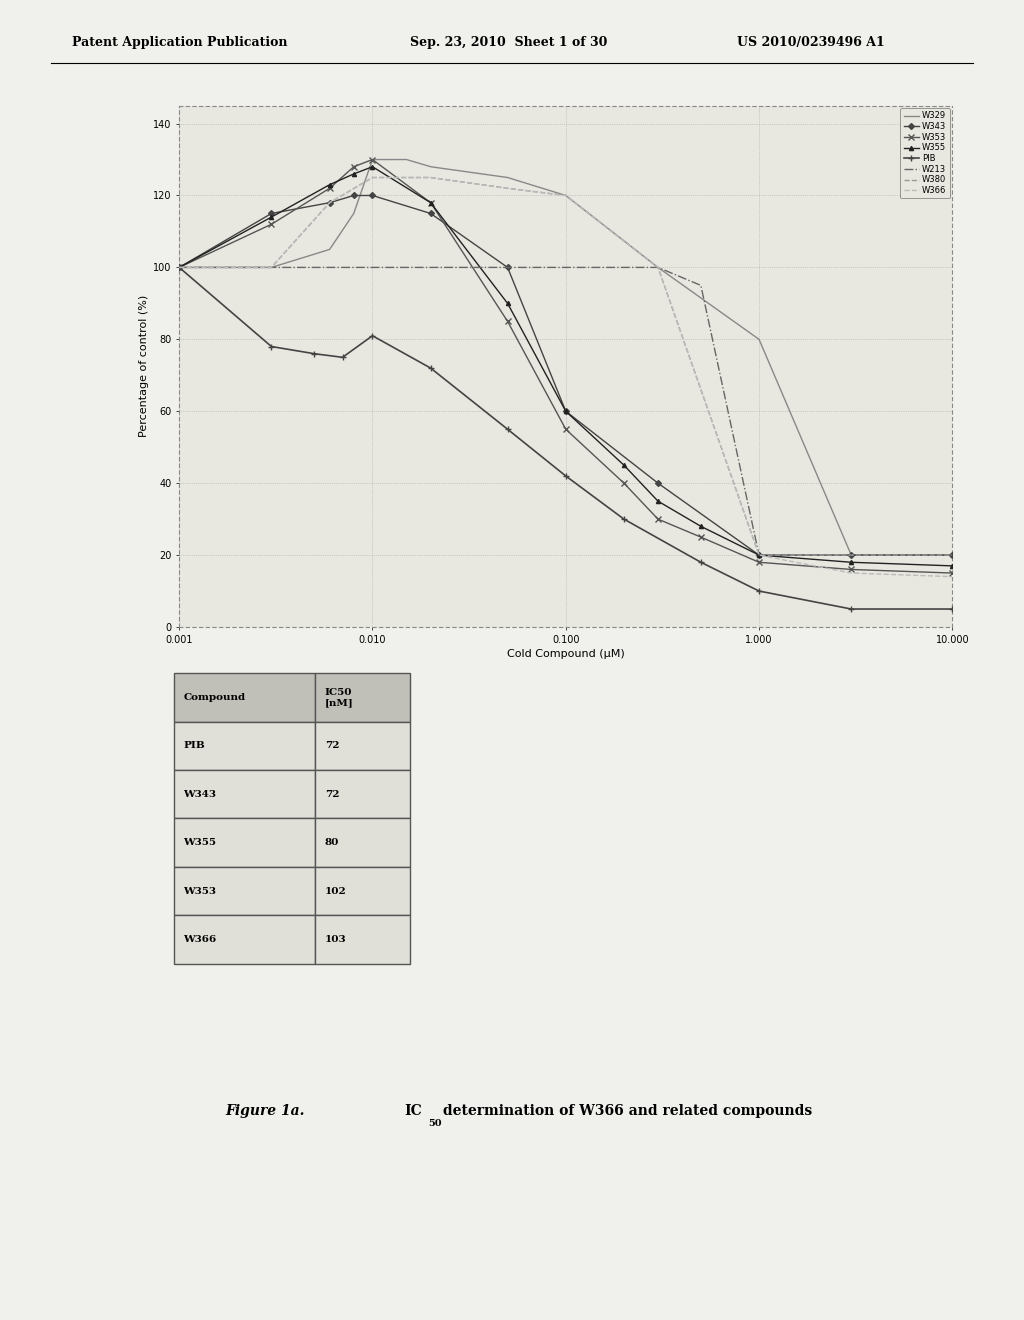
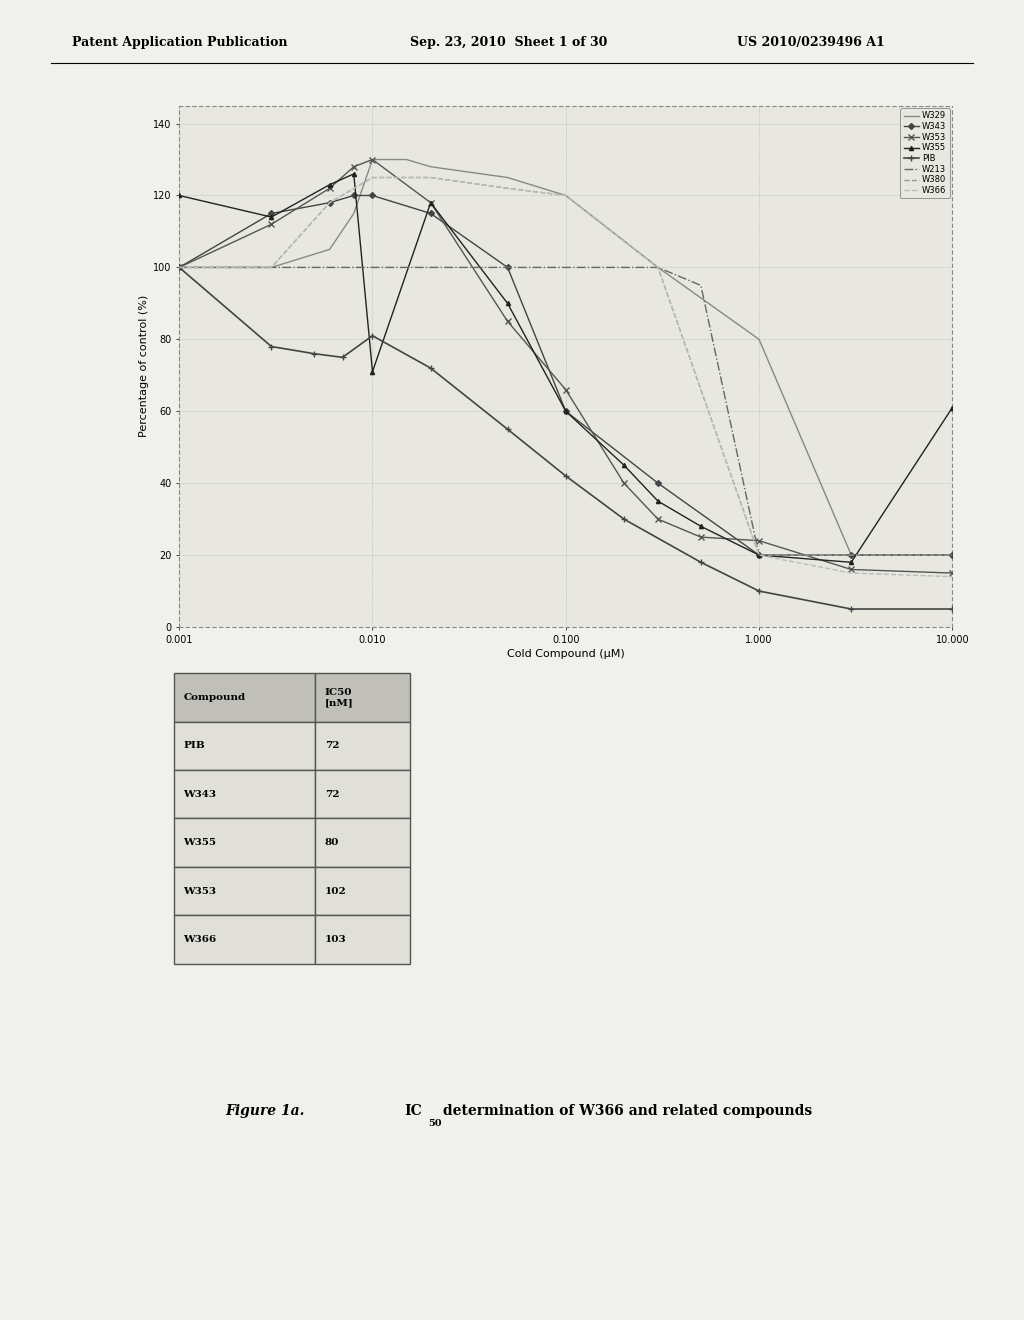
W355/0.001: 100 -> 120
W355/0.010: 128 -> 71
W353/0.100: 55 -> 66
W353/1.000: 18 -> 24
W355/10.000: 17 -> 61
